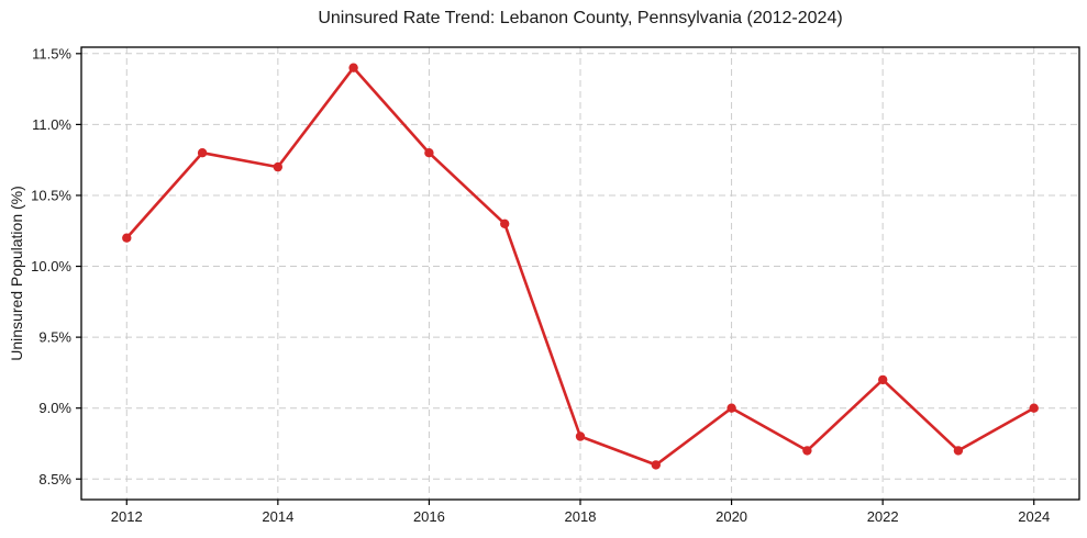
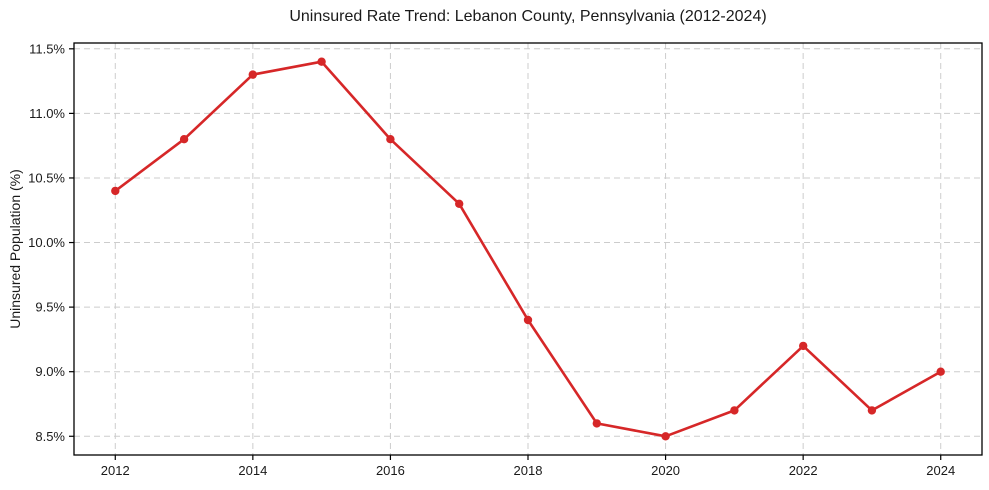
2012: 10.2% -> 10.4%
2014: 10.7% -> 11.3%
2018: 8.8% -> 9.4%
2020: 9.0% -> 8.5%
